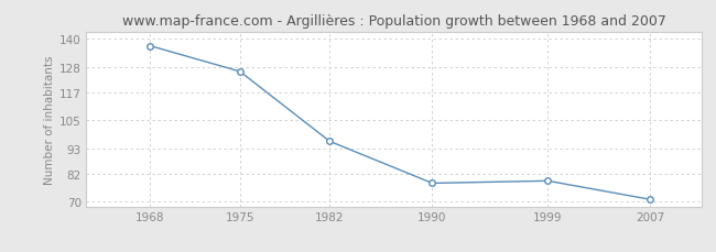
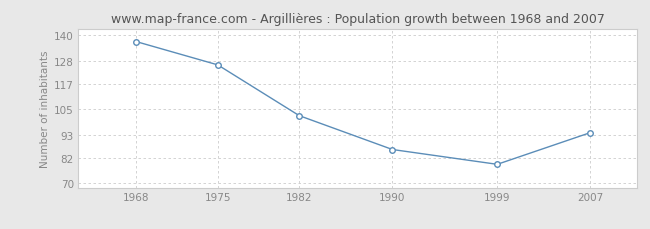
1982: 96 -> 102
1990: 78 -> 86
2007: 71 -> 94
